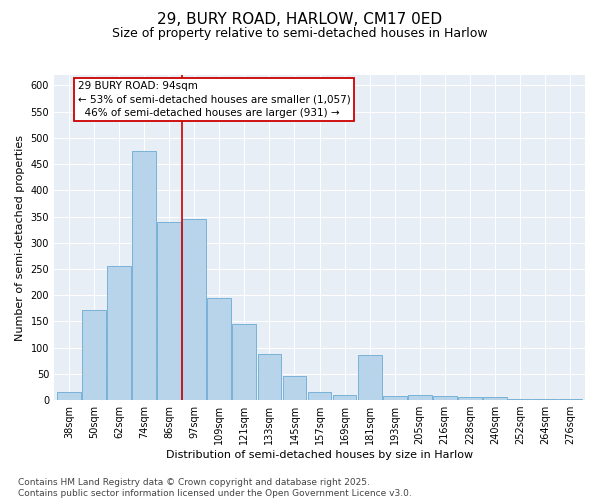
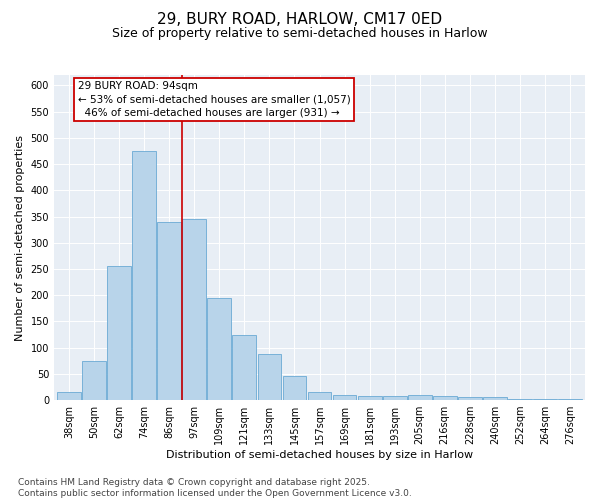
50sqm: 172 -> 75
121sqm: 146 -> 125
181sqm: 86 -> 8
